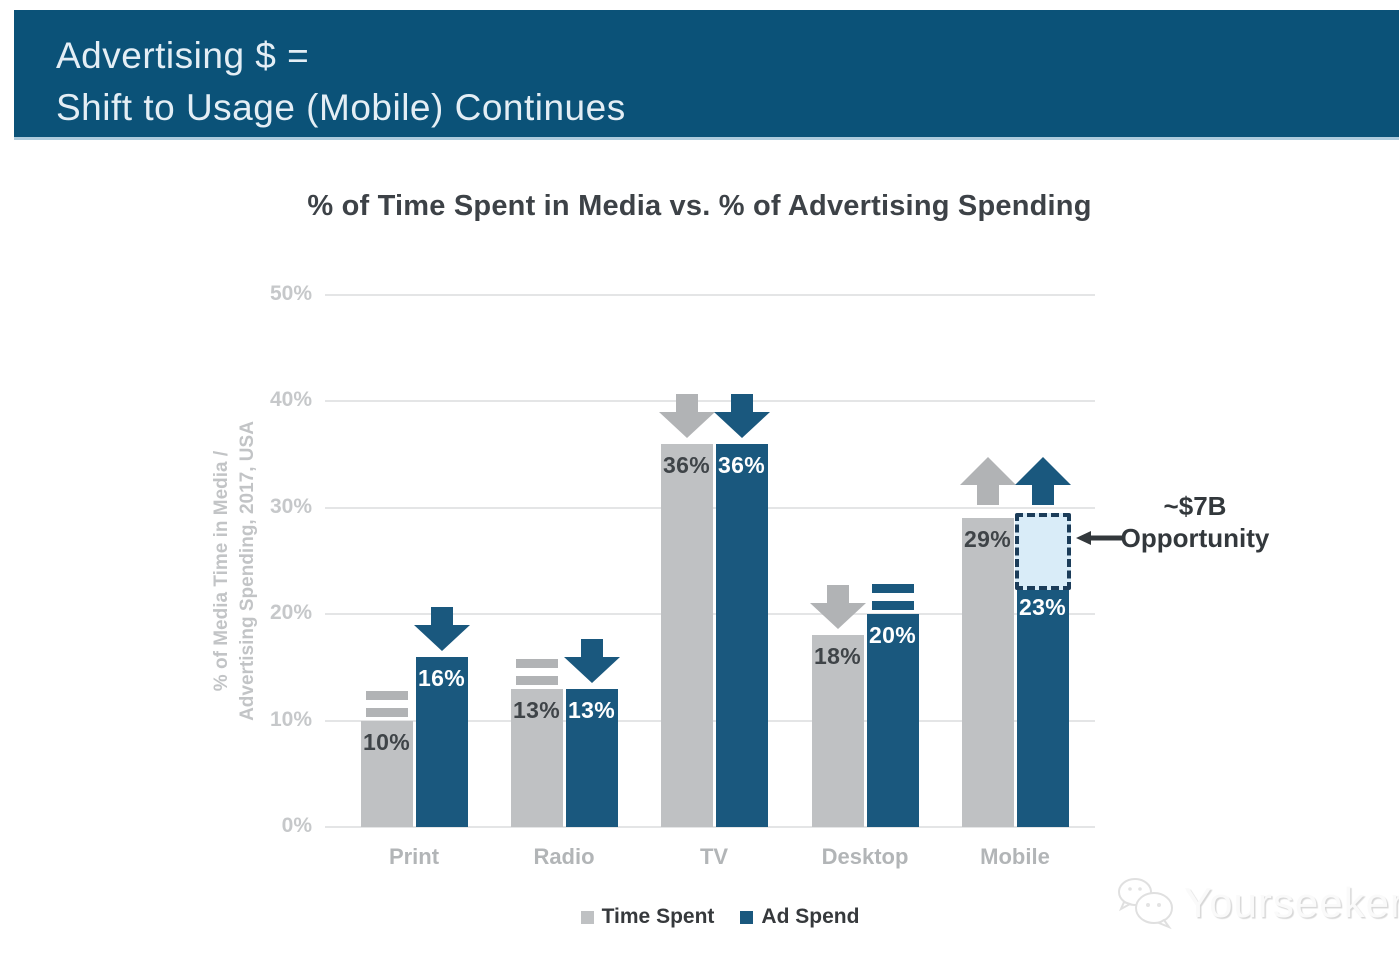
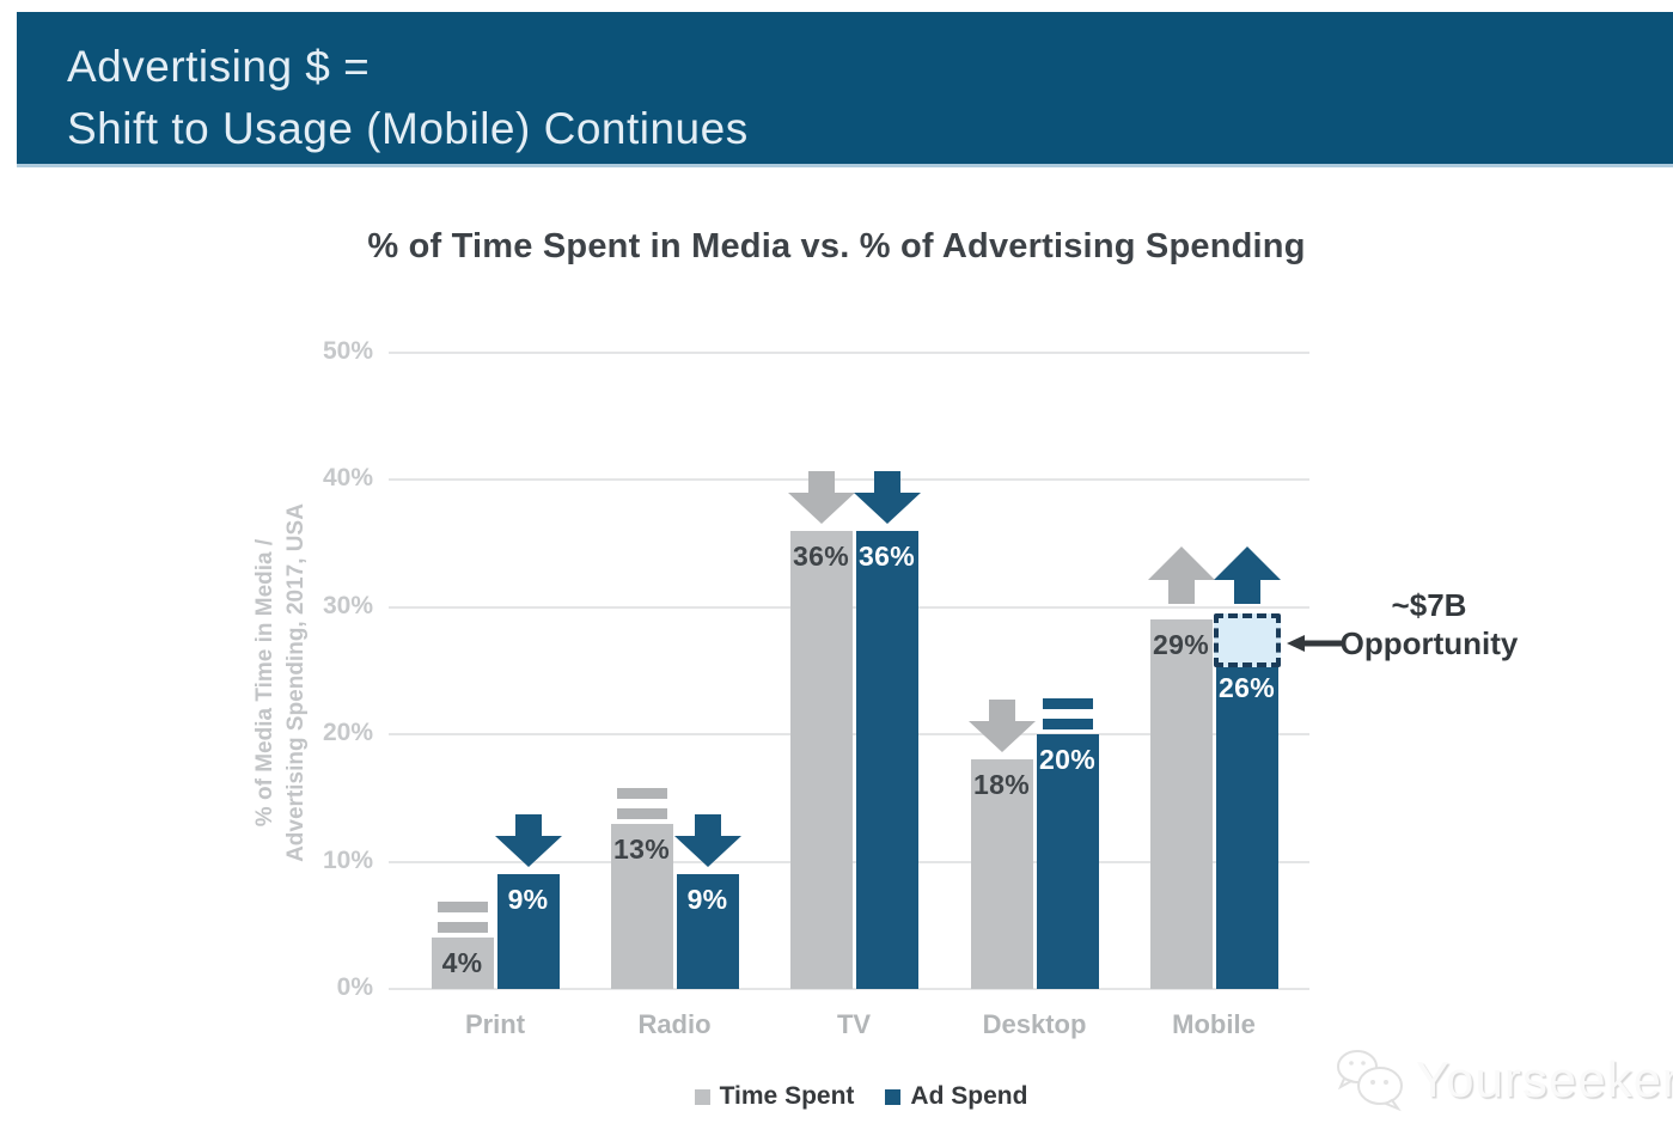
Time Spent/Print: 10% -> 4%
Ad Spend/Print: 16% -> 9%
Ad Spend/Radio: 13% -> 9%
Ad Spend/Mobile: 23% -> 26%
